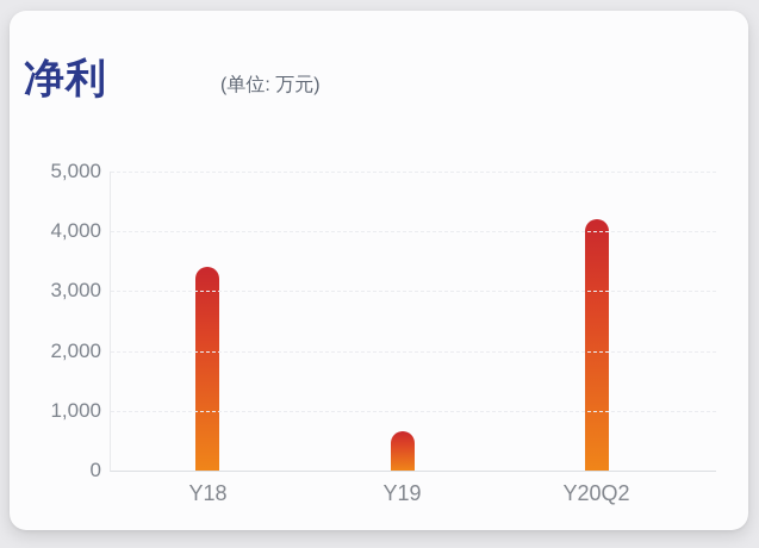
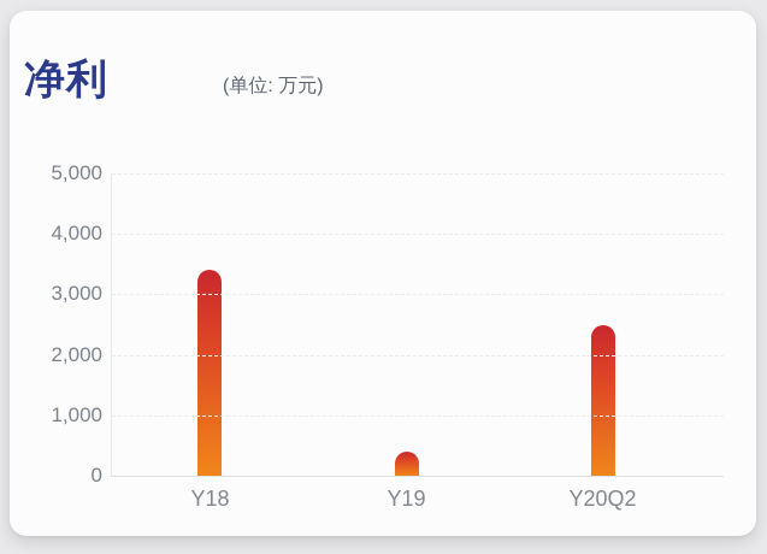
Y19: 600 -> 400
Y20Q2: 4200 -> 2500
